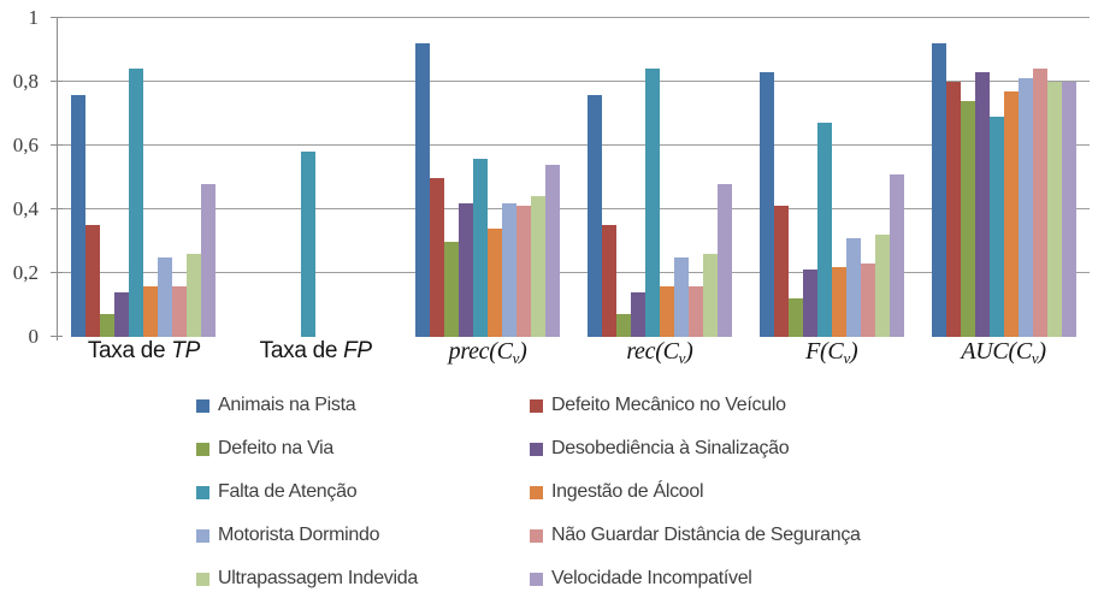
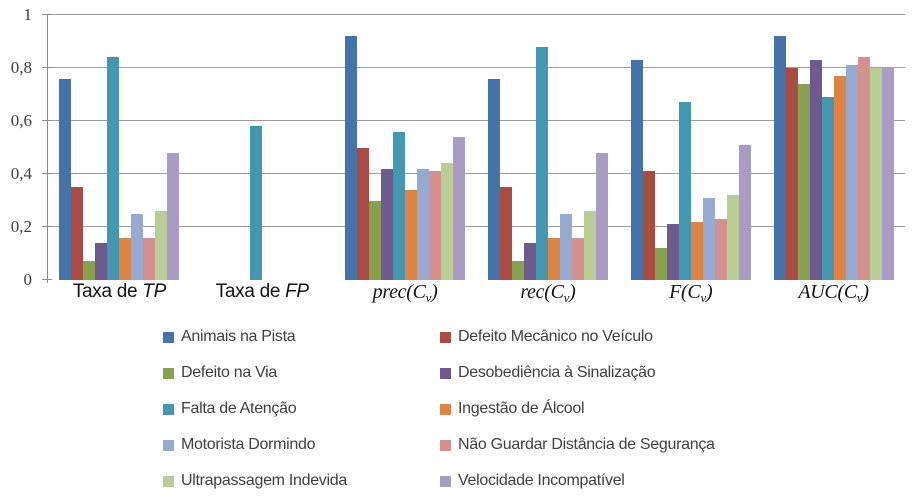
Falta de Atenção/rec(Cv): 0,84 -> 0,88
